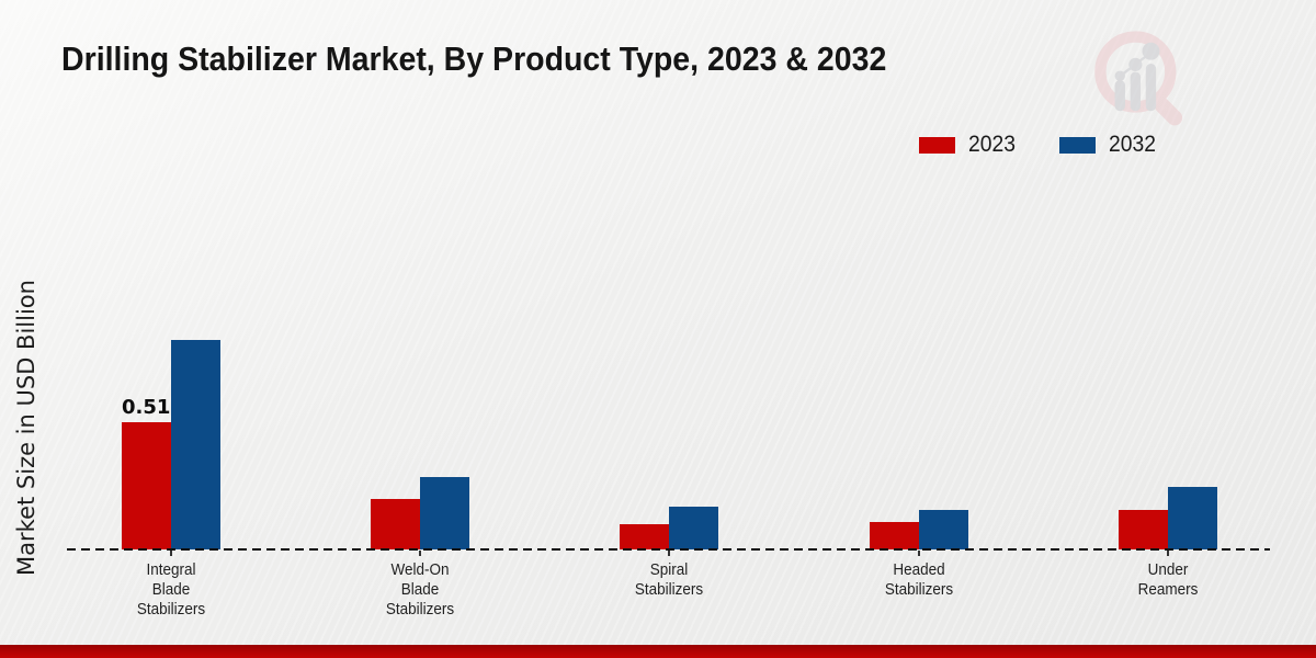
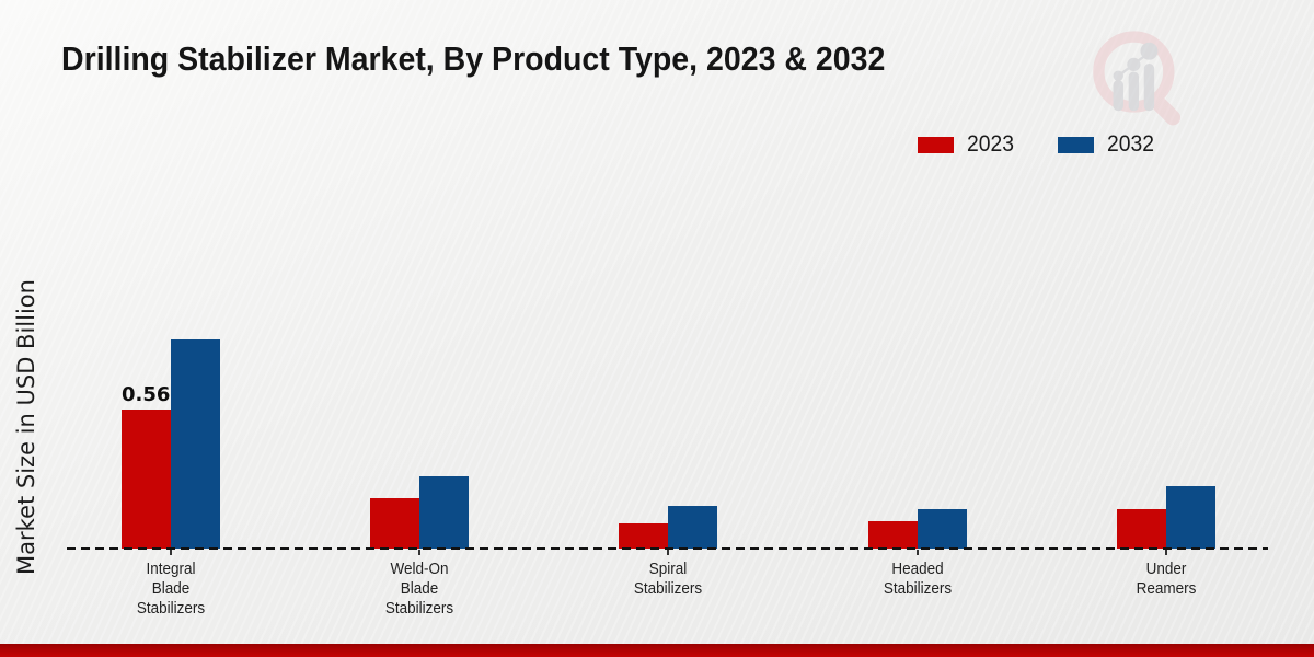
2023/Integral Blade Stabilizers: 0.51 -> 0.56
